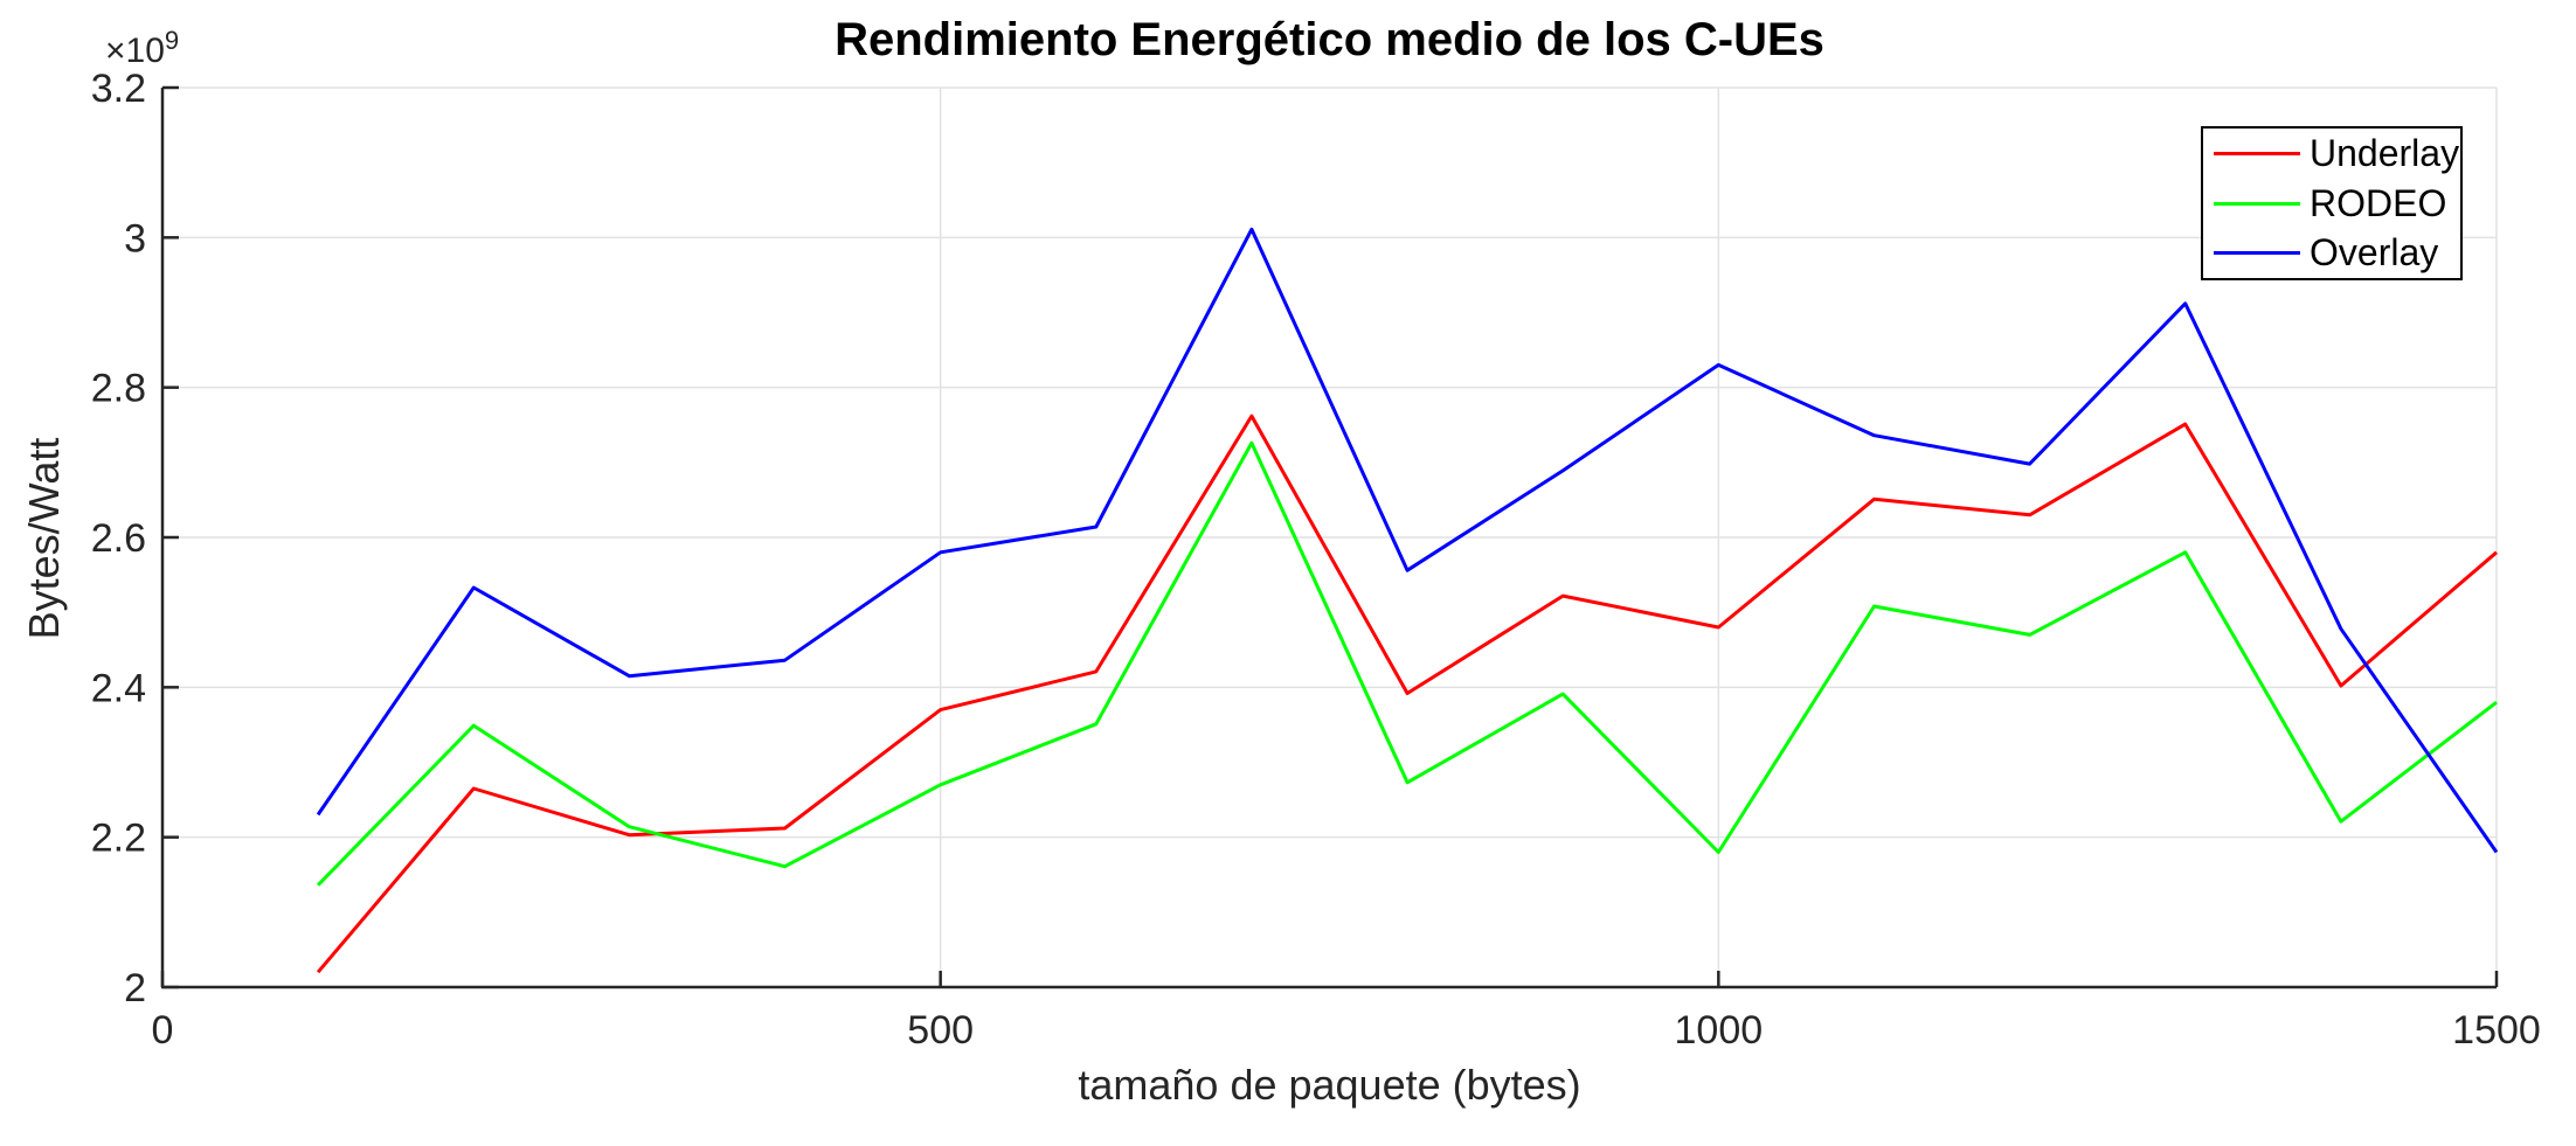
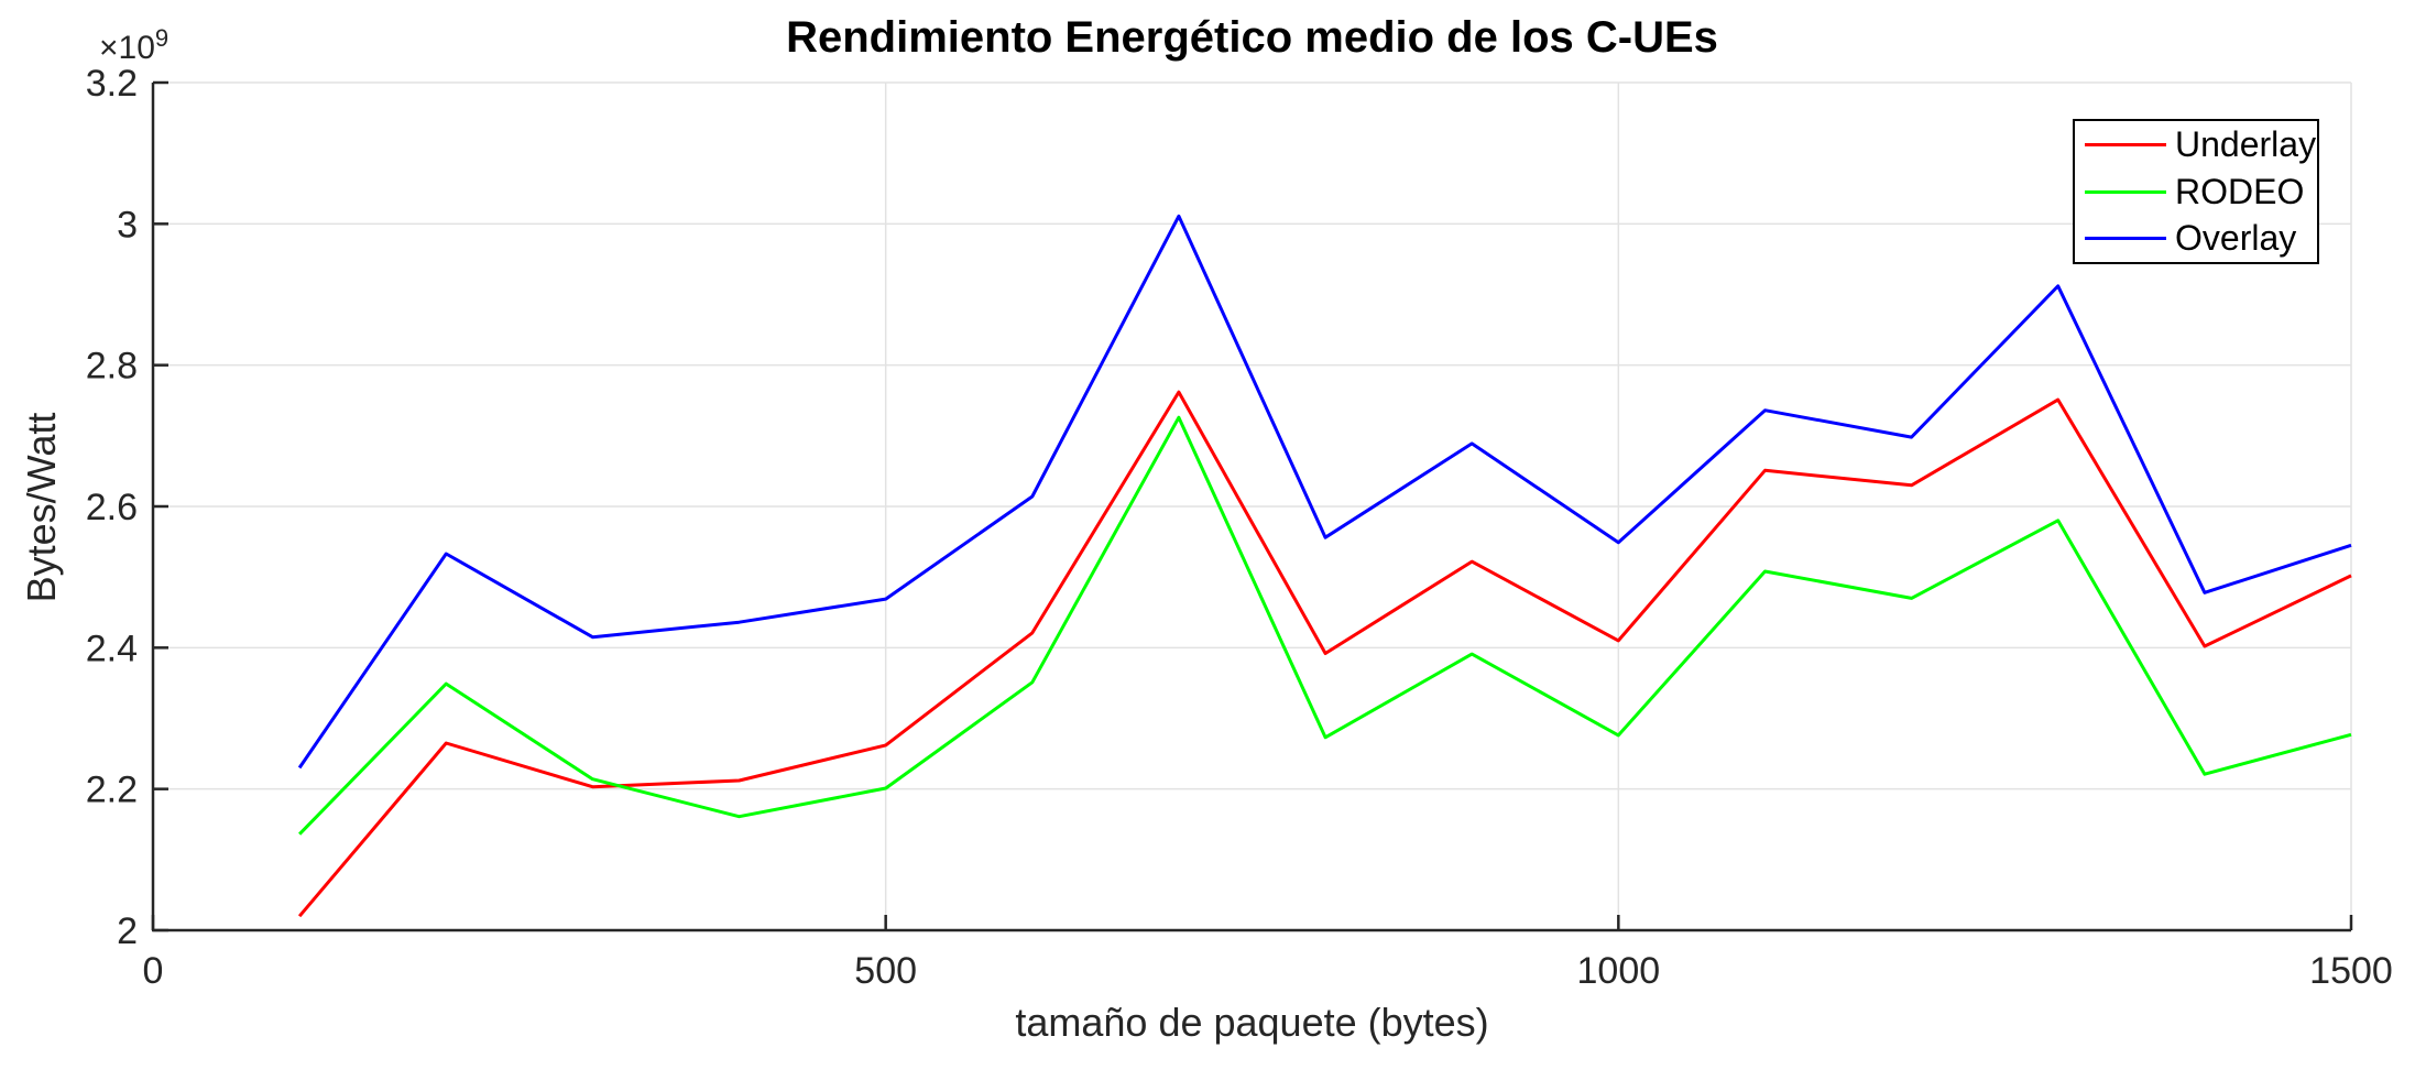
Underlay/500: 2.37 -> 2.26
RODEO/500: 2.27 -> 2.20
Overlay/500: 2.58 -> 2.47
Underlay/1000: 2.48 -> 2.41
RODEO/1000: 2.18 -> 2.28
Overlay/1000: 2.83 -> 2.55
Underlay/1500: 2.58 -> 2.50
RODEO/1500: 2.38 -> 2.28
Overlay/1500: 2.18 -> 2.54
